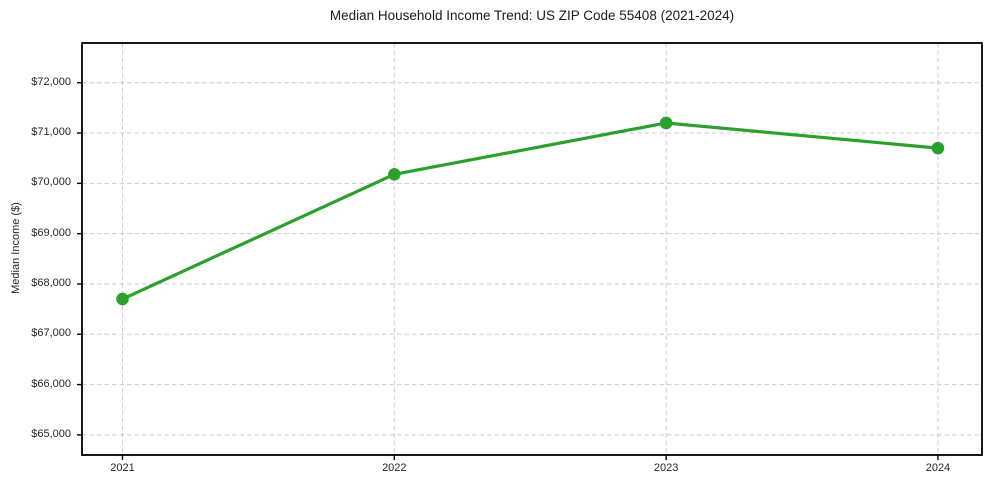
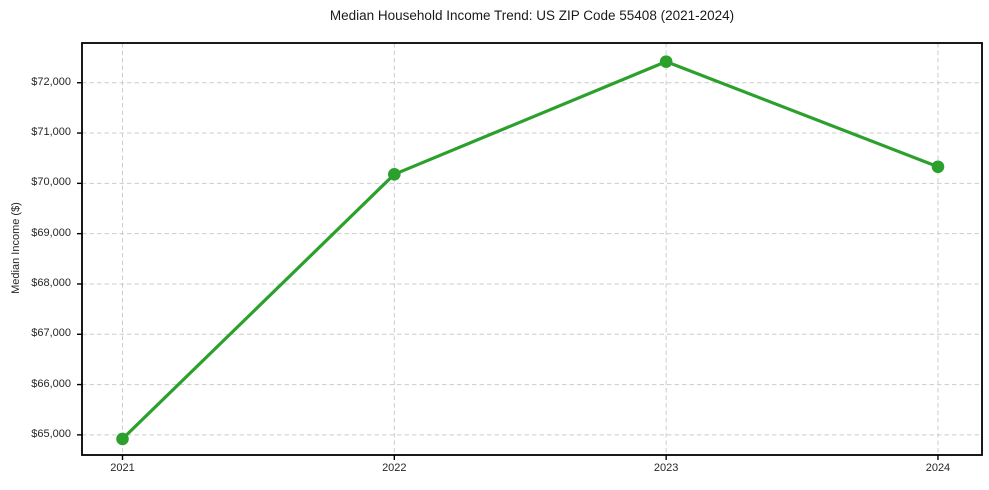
2021: $67700 -> $64900
2023: $71200 -> $72400
2024: $70700 -> $70300
